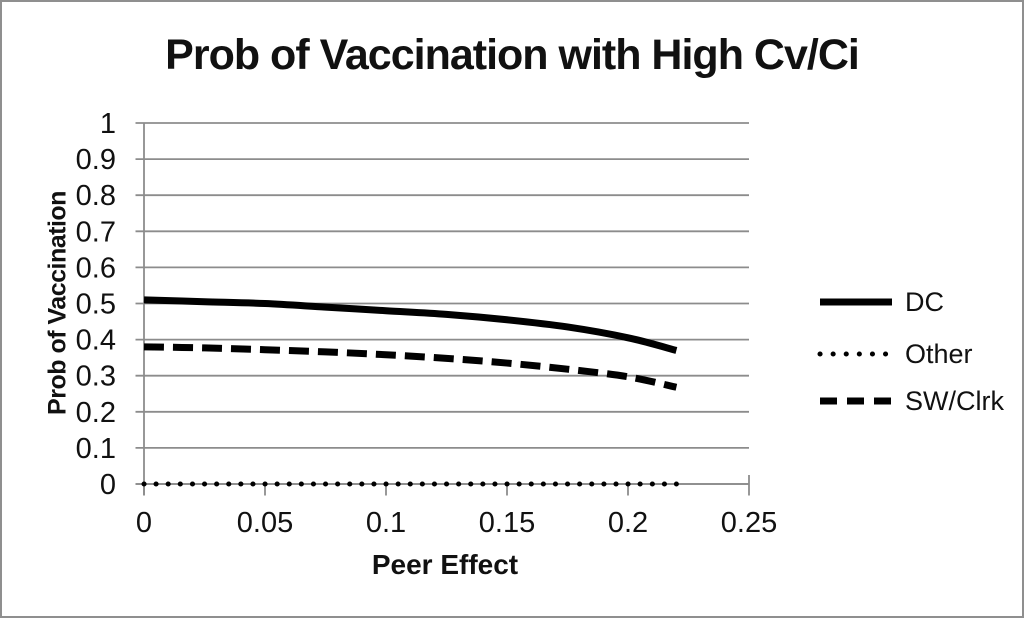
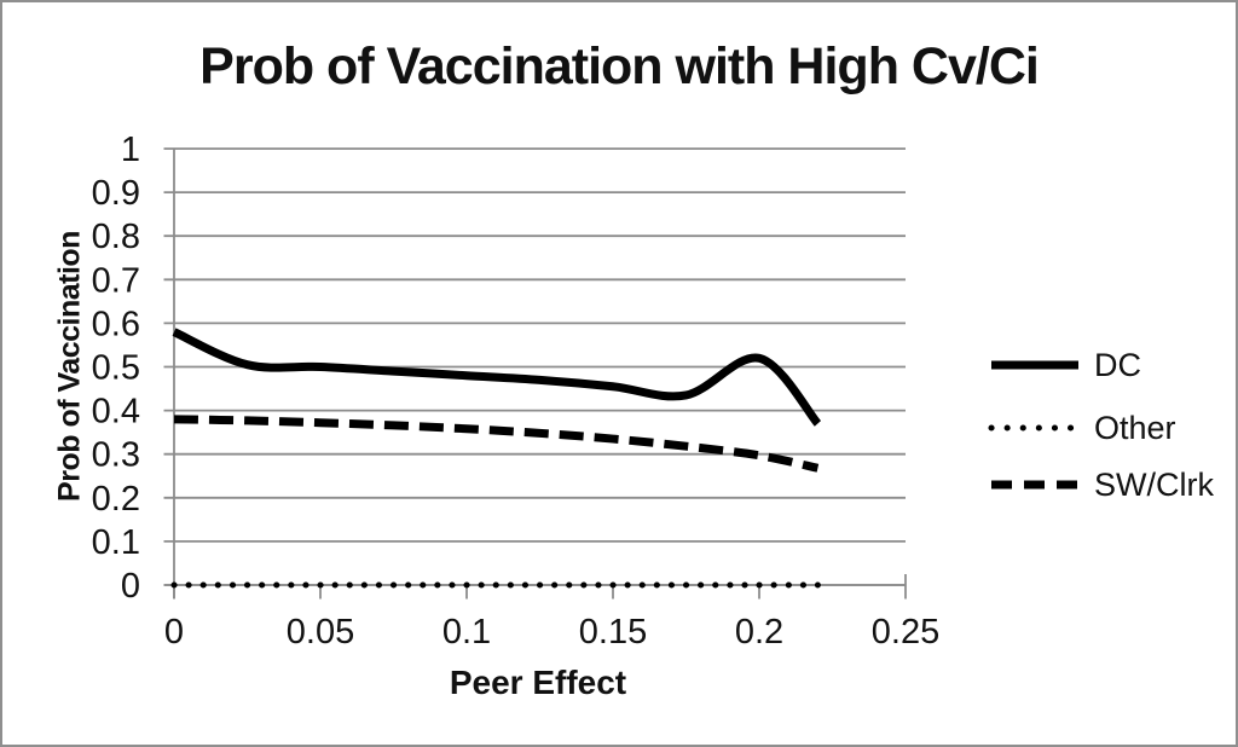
DC/0: 0.51 -> 0.58
DC/0.2: 0.41 -> 0.52
